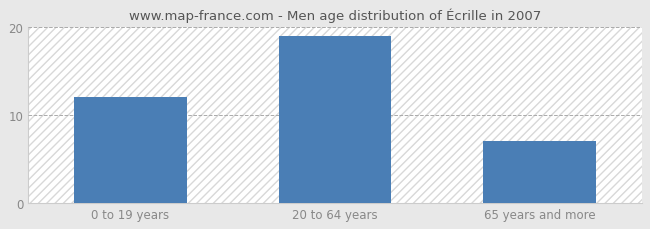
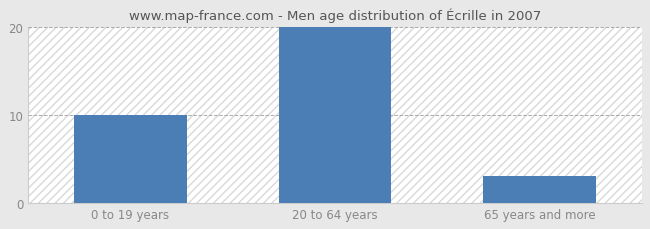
0 to 19 years: 12 -> 10
20 to 64 years: 19 -> 20
65 years and more: 7 -> 3
